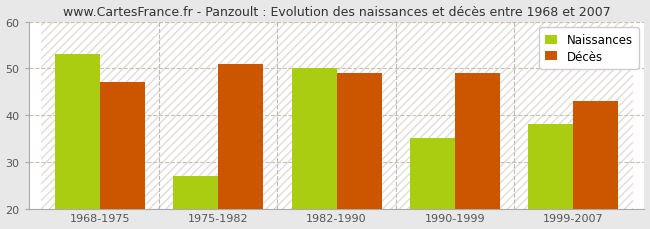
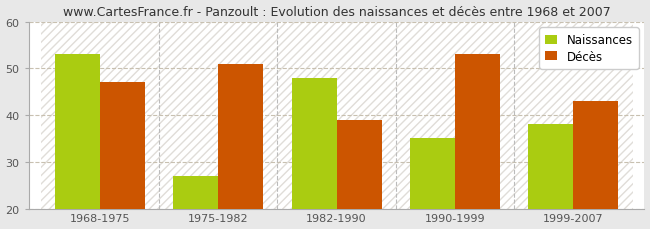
Naissances/1982-1990: 50 -> 48
Décès/1982-1990: 49 -> 39
Décès/1990-1999: 49 -> 53
